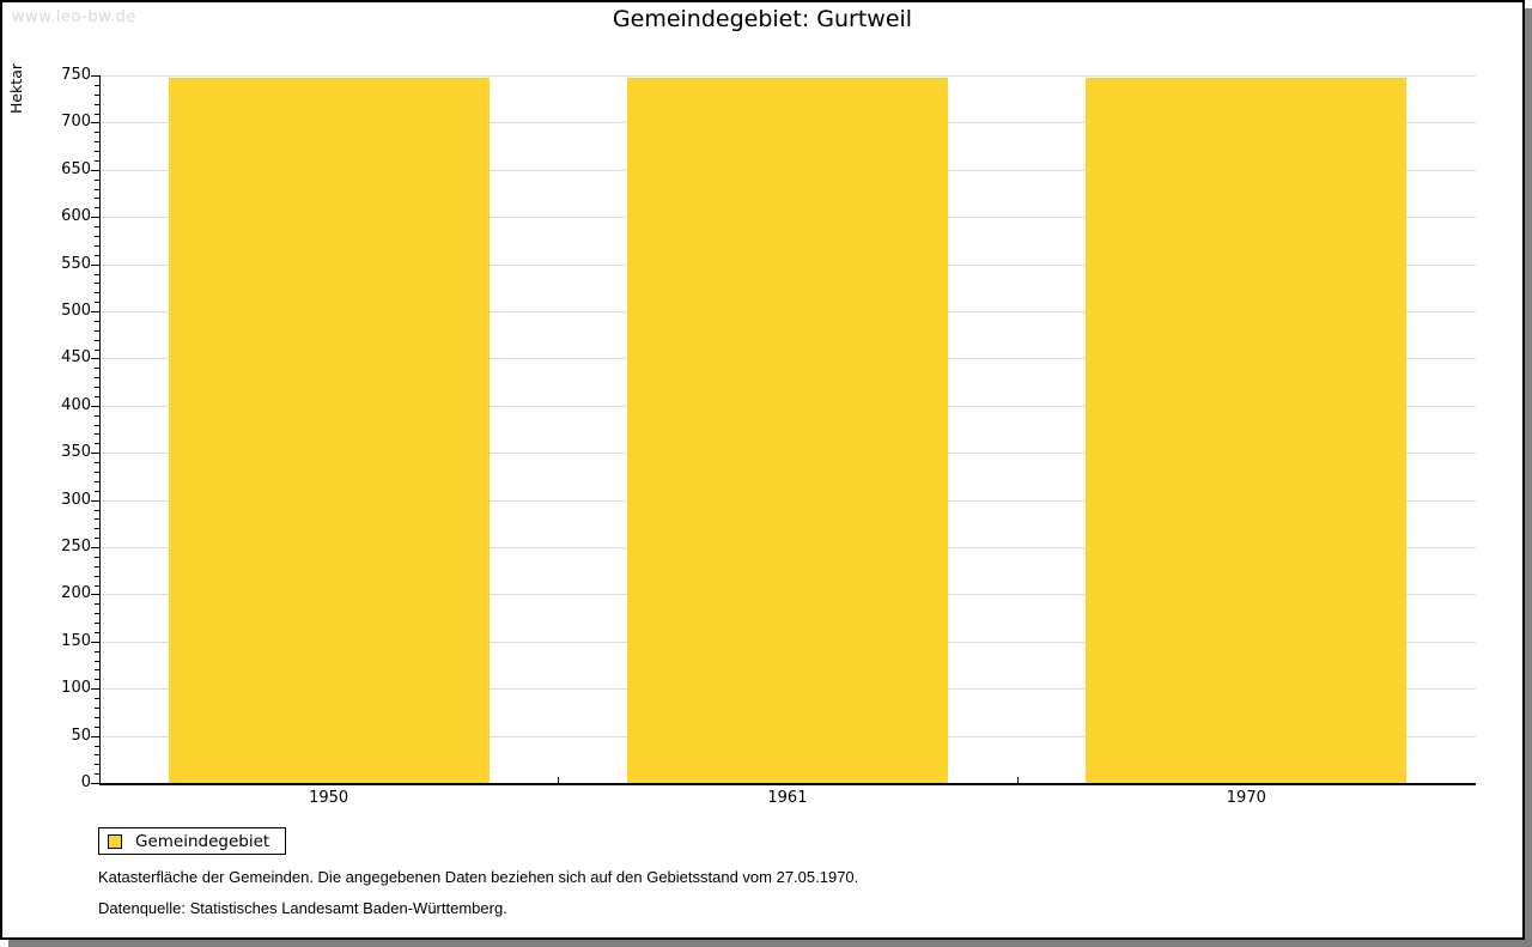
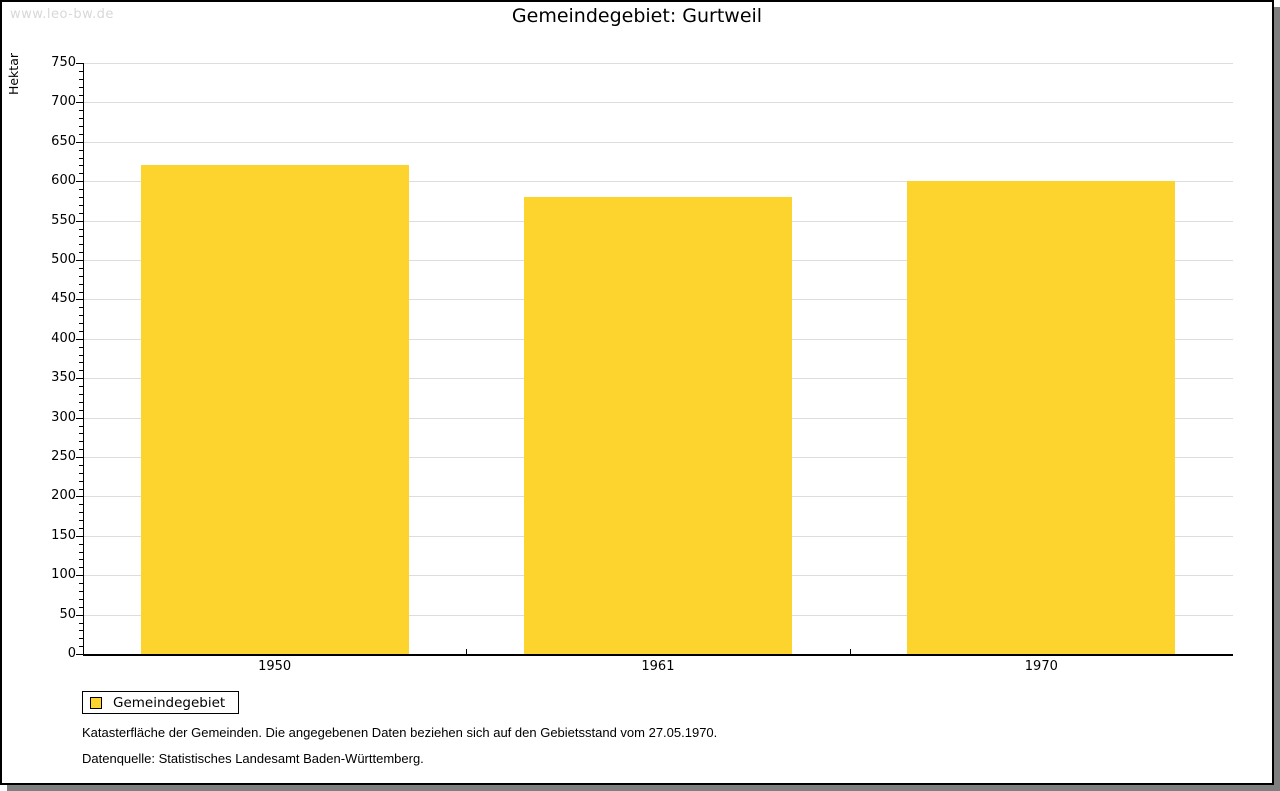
1950: 750 -> 620
1961: 750 -> 580
1970: 750 -> 600
